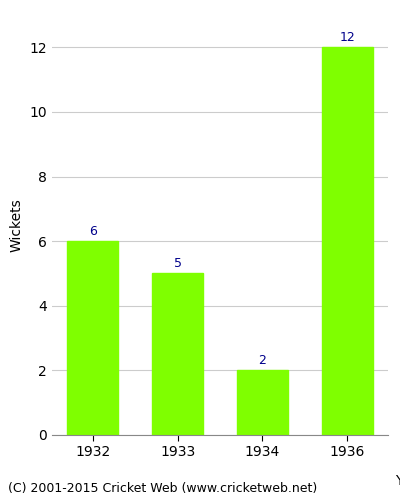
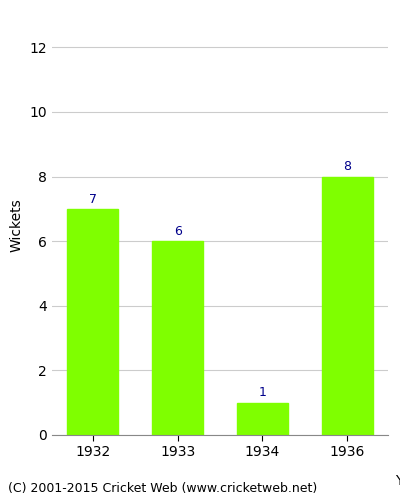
1932: 6 -> 7
1933: 5 -> 6
1934: 2 -> 1
1936: 12 -> 8
